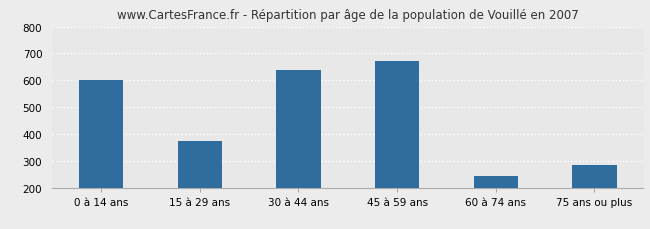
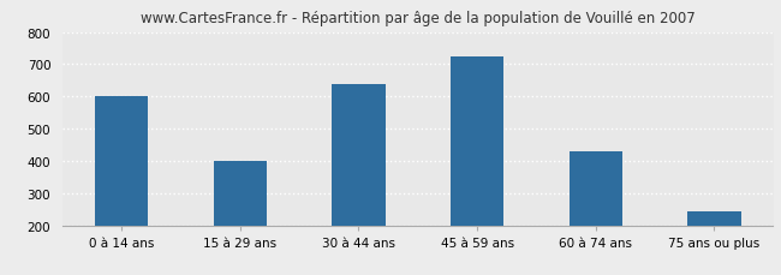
15 à 29 ans: 375 -> 400
45 à 59 ans: 670 -> 725
60 à 74 ans: 245 -> 430
75 ans ou plus: 285 -> 242
